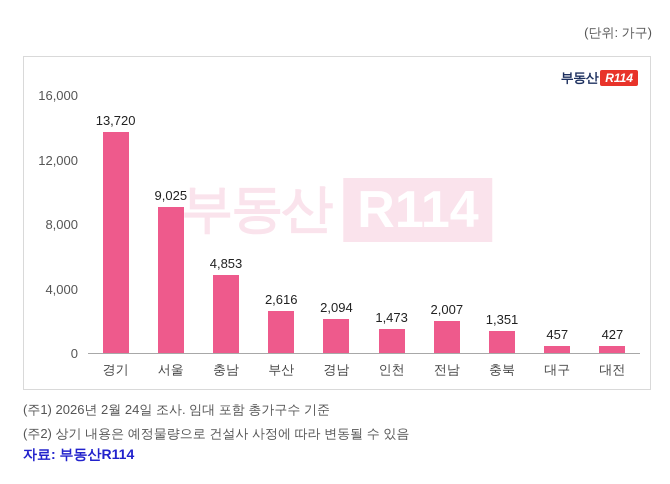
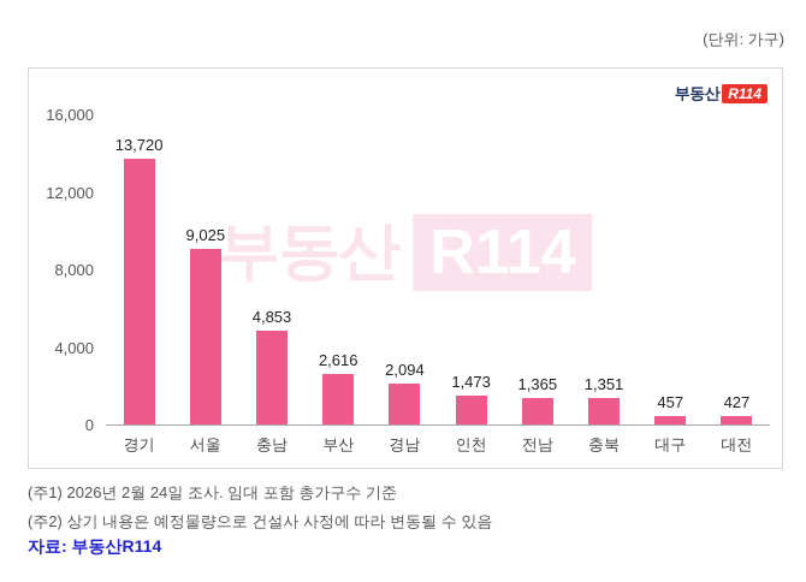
전남: 2,007 -> 1,365
